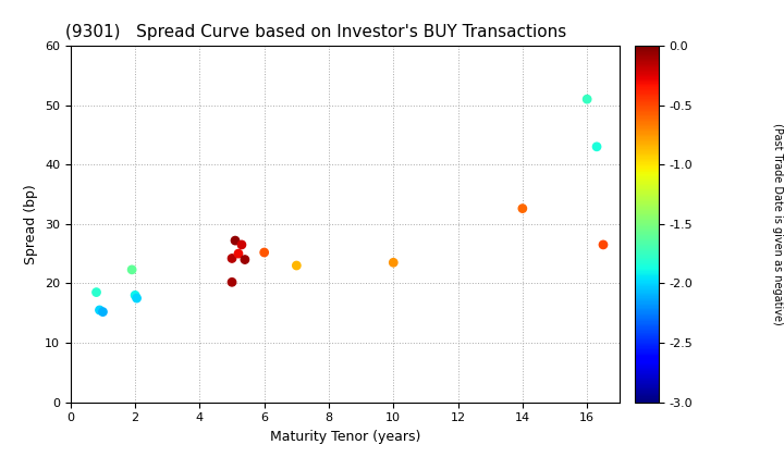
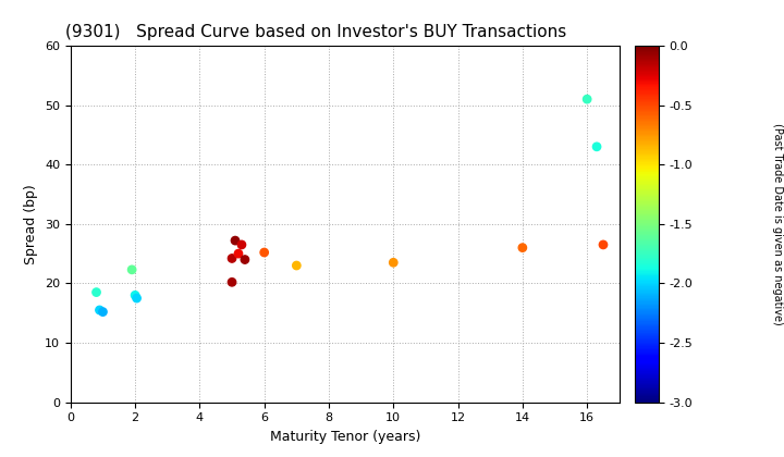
14: 32.6 -> 26.0
